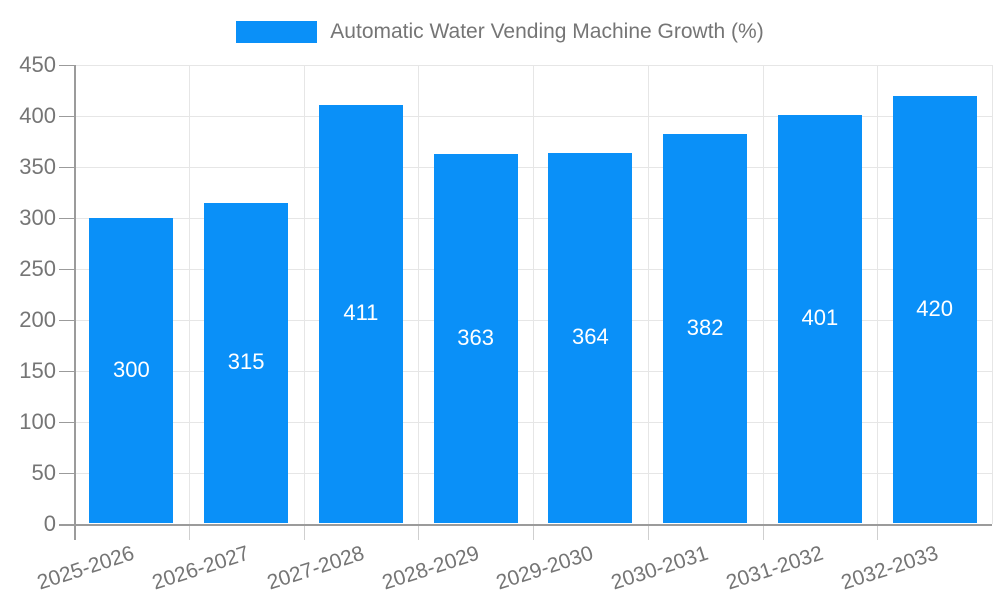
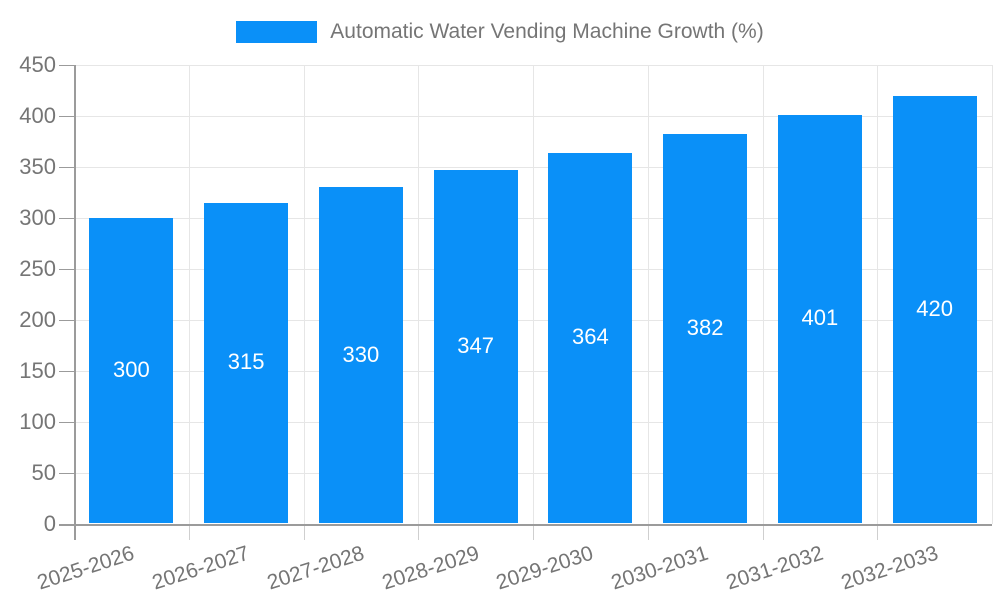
2027-2028: 411 -> 330
2028-2029: 363 -> 347
